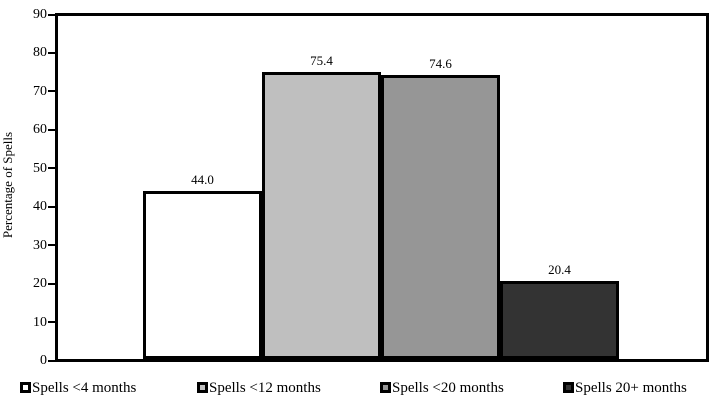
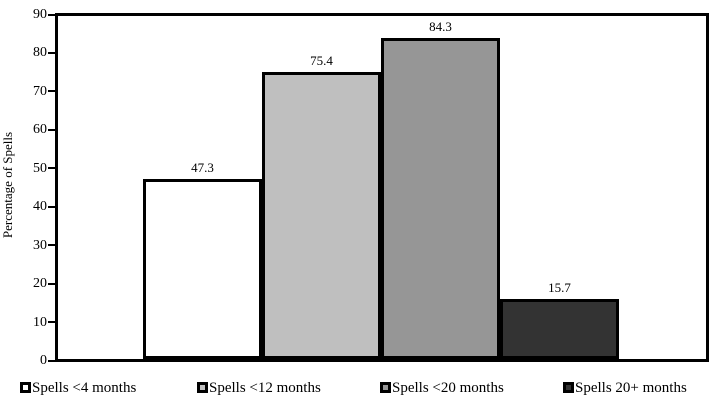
Spells <4 months: 44.0 -> 47.3
Spells <20 months: 74.6 -> 84.3
Spells 20+ months: 20.4 -> 15.7
